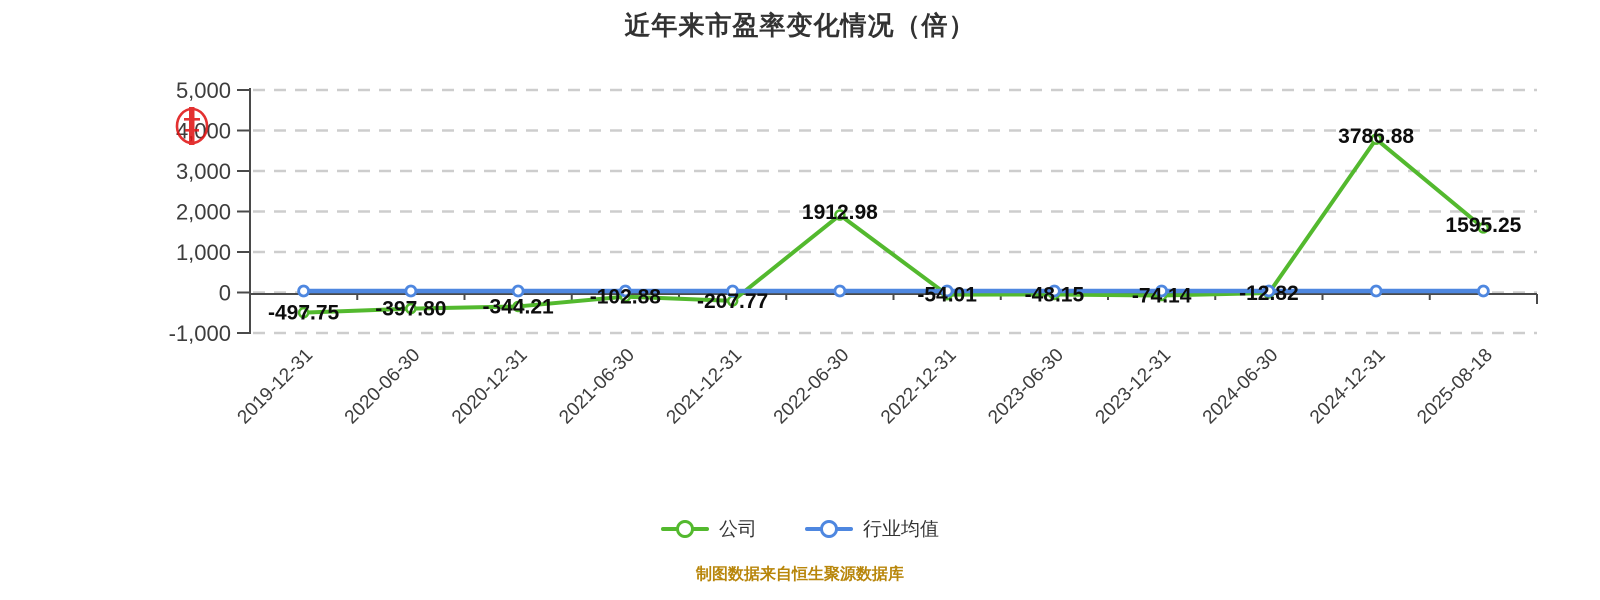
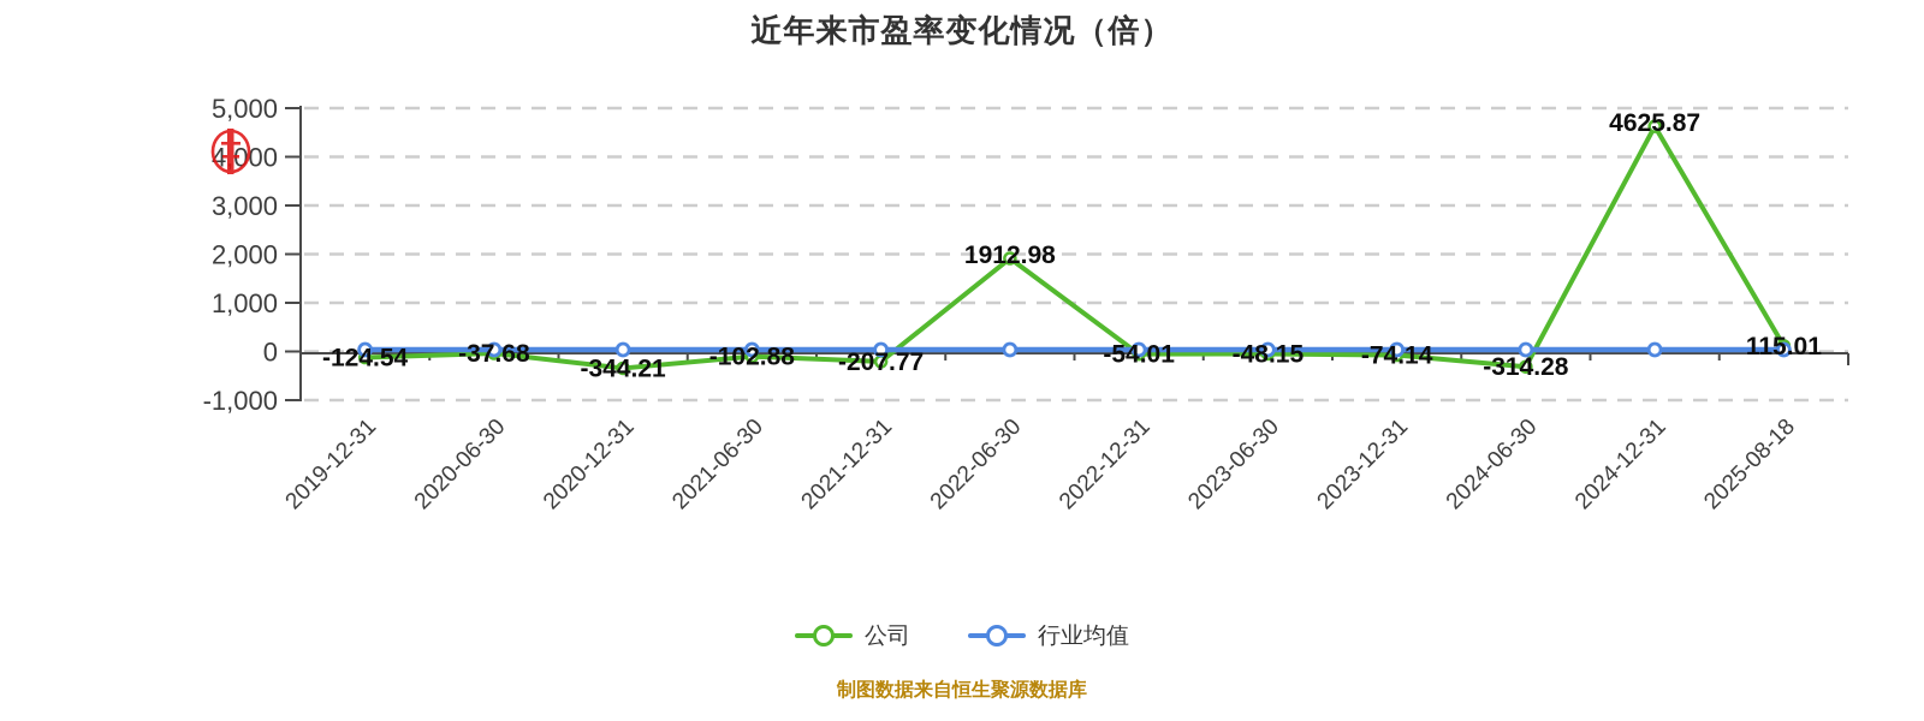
公司/2019-12-31: -497.75 -> -124.54
公司/2020-06-30: -397.80 -> -37.68
公司/2024-06-30: -12.82 -> -314.28
公司/2024-12-31: 3786.88 -> 4625.87
公司/2025-08-18: 1595.25 -> 115.01
